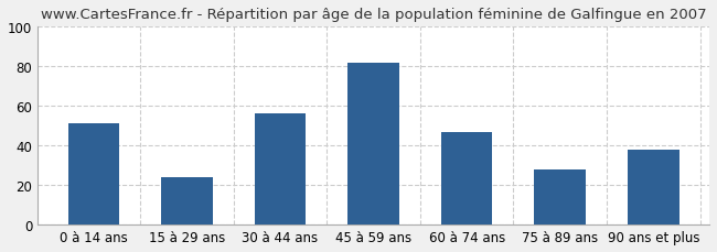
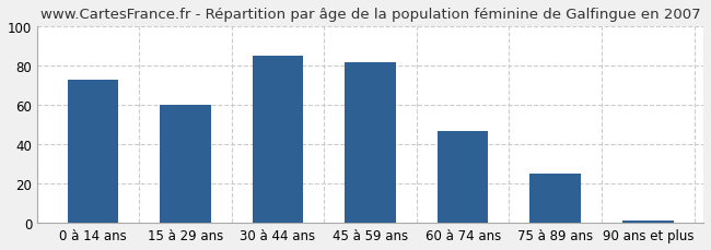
0 à 14 ans: 51 -> 73
15 à 29 ans: 24 -> 60
30 à 44 ans: 56 -> 85
75 à 89 ans: 28 -> 25
90 ans et plus: 38 -> 1
